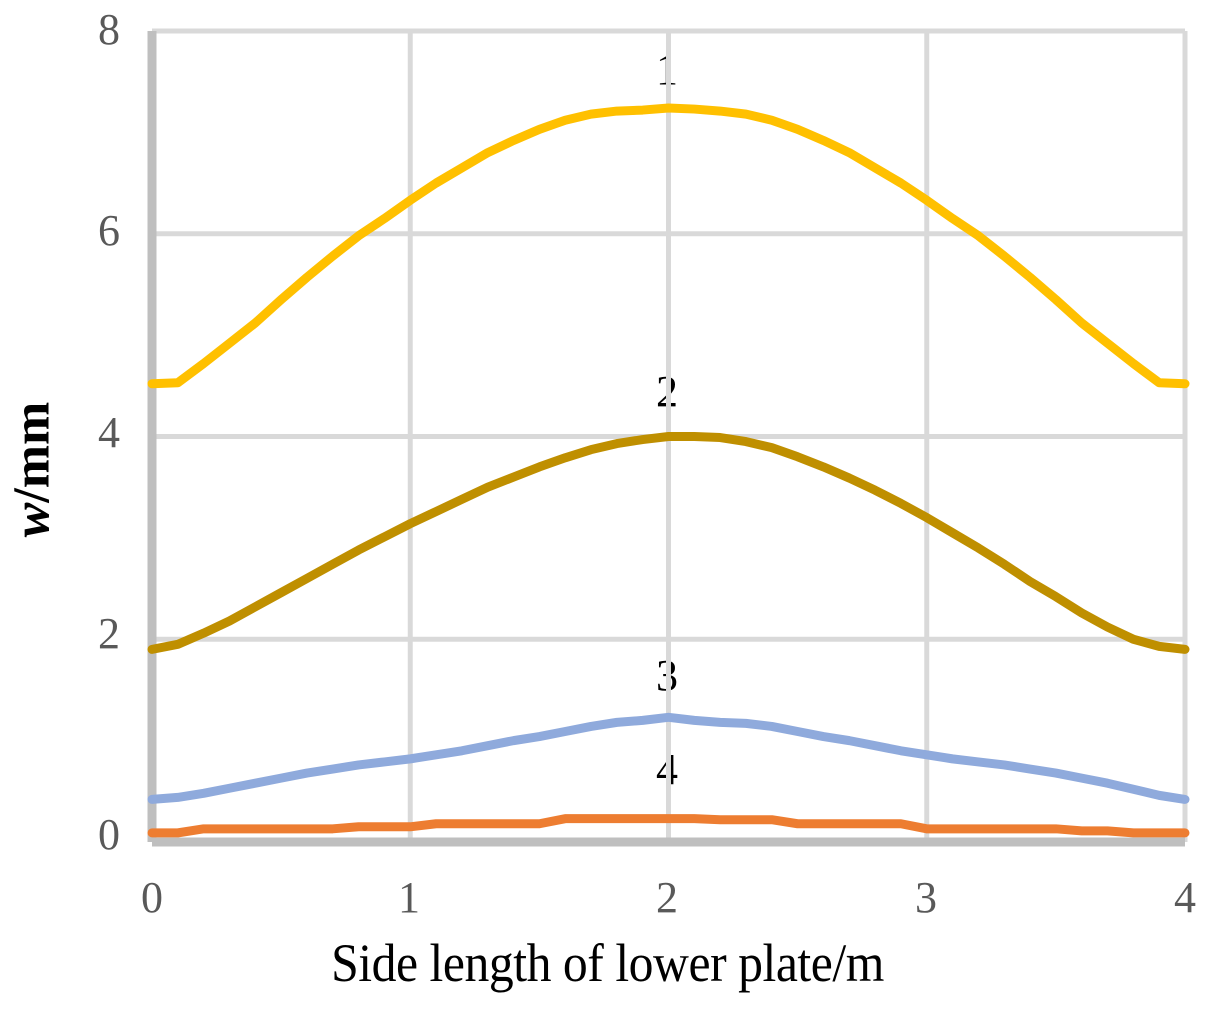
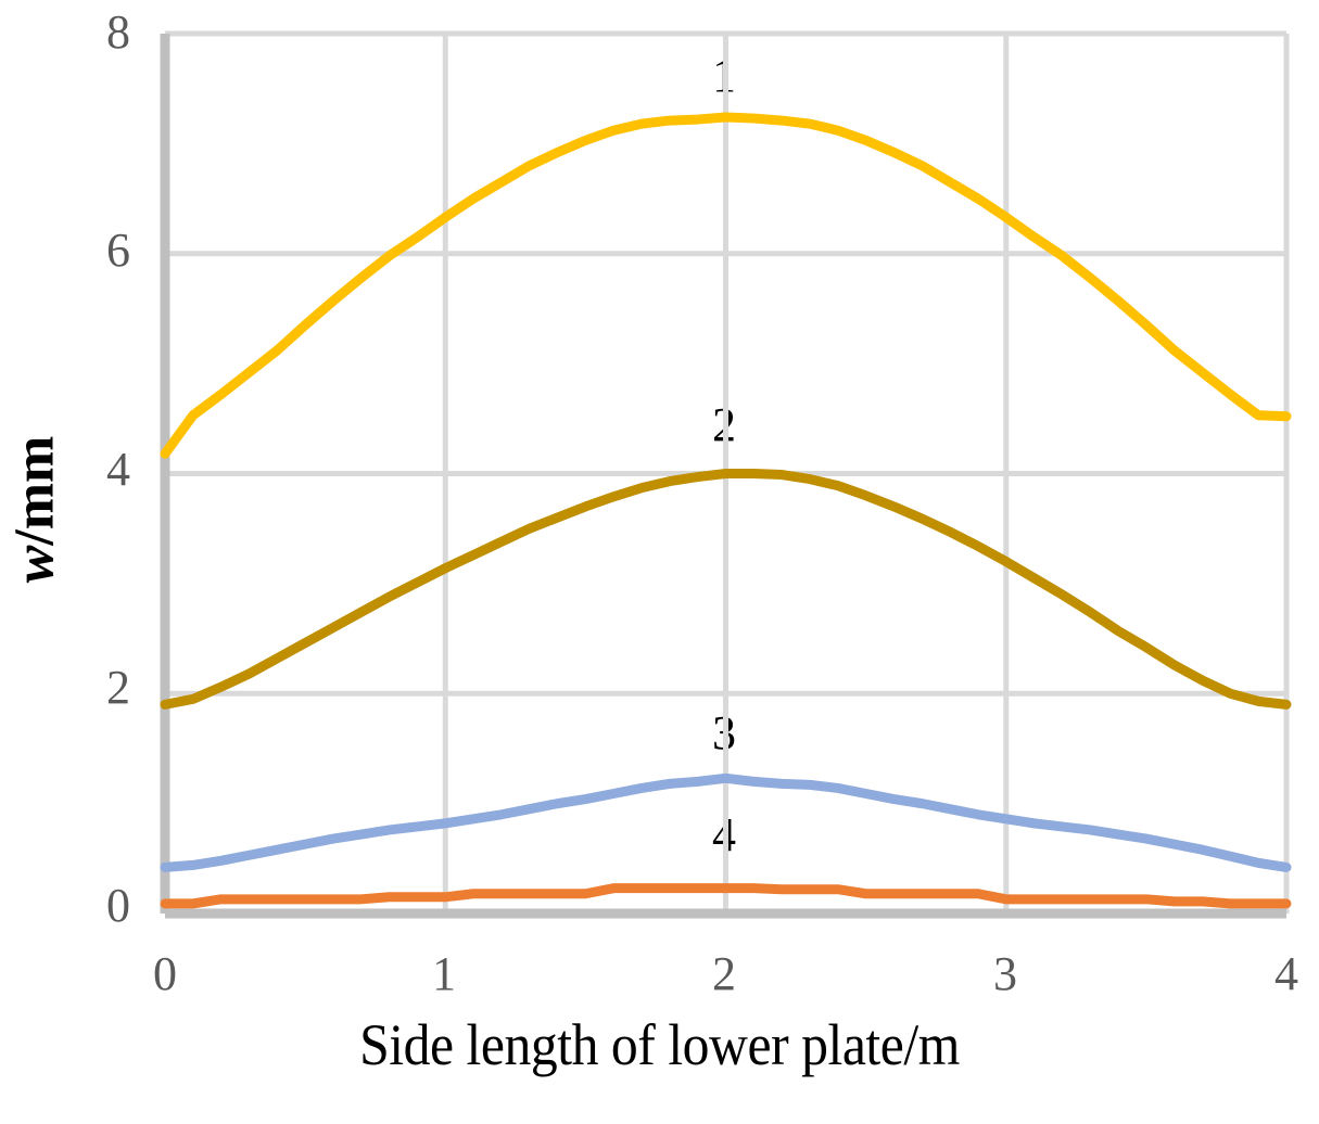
1/0: 4.52 -> 4.18
